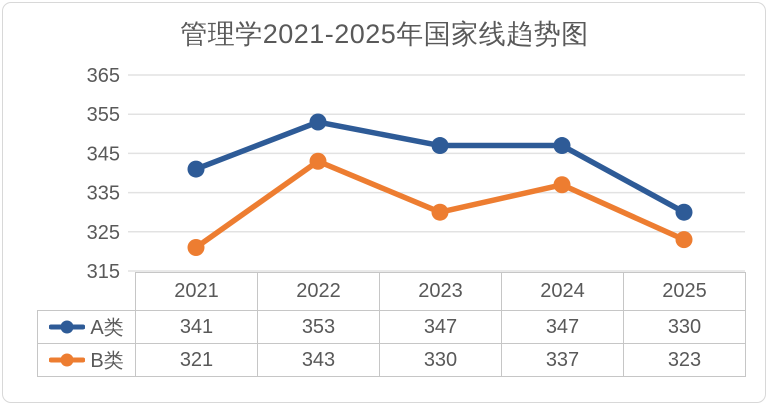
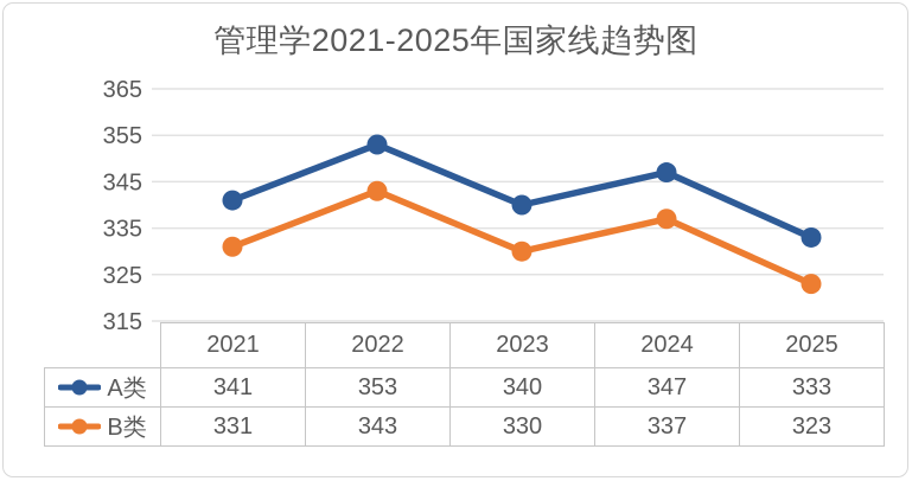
B类/2021: 321 -> 331
A类/2023: 347 -> 340
A类/2025: 330 -> 333
